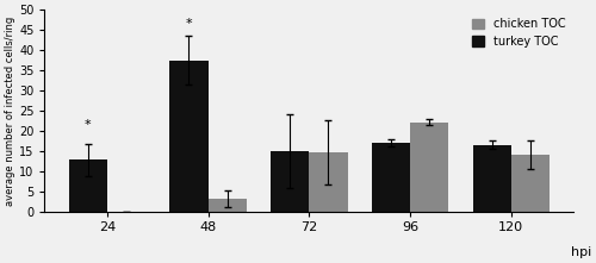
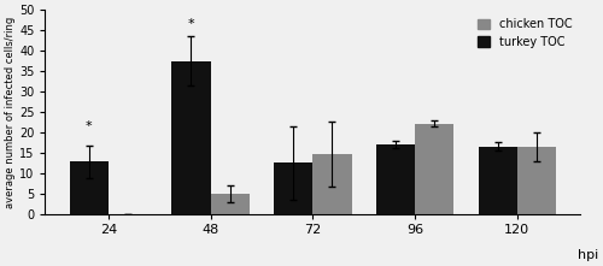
chicken TOC/48: 3.2 -> 5.0
turkey TOC/72: 15.0 -> 12.5
chicken TOC/120: 14.0 -> 16.5
